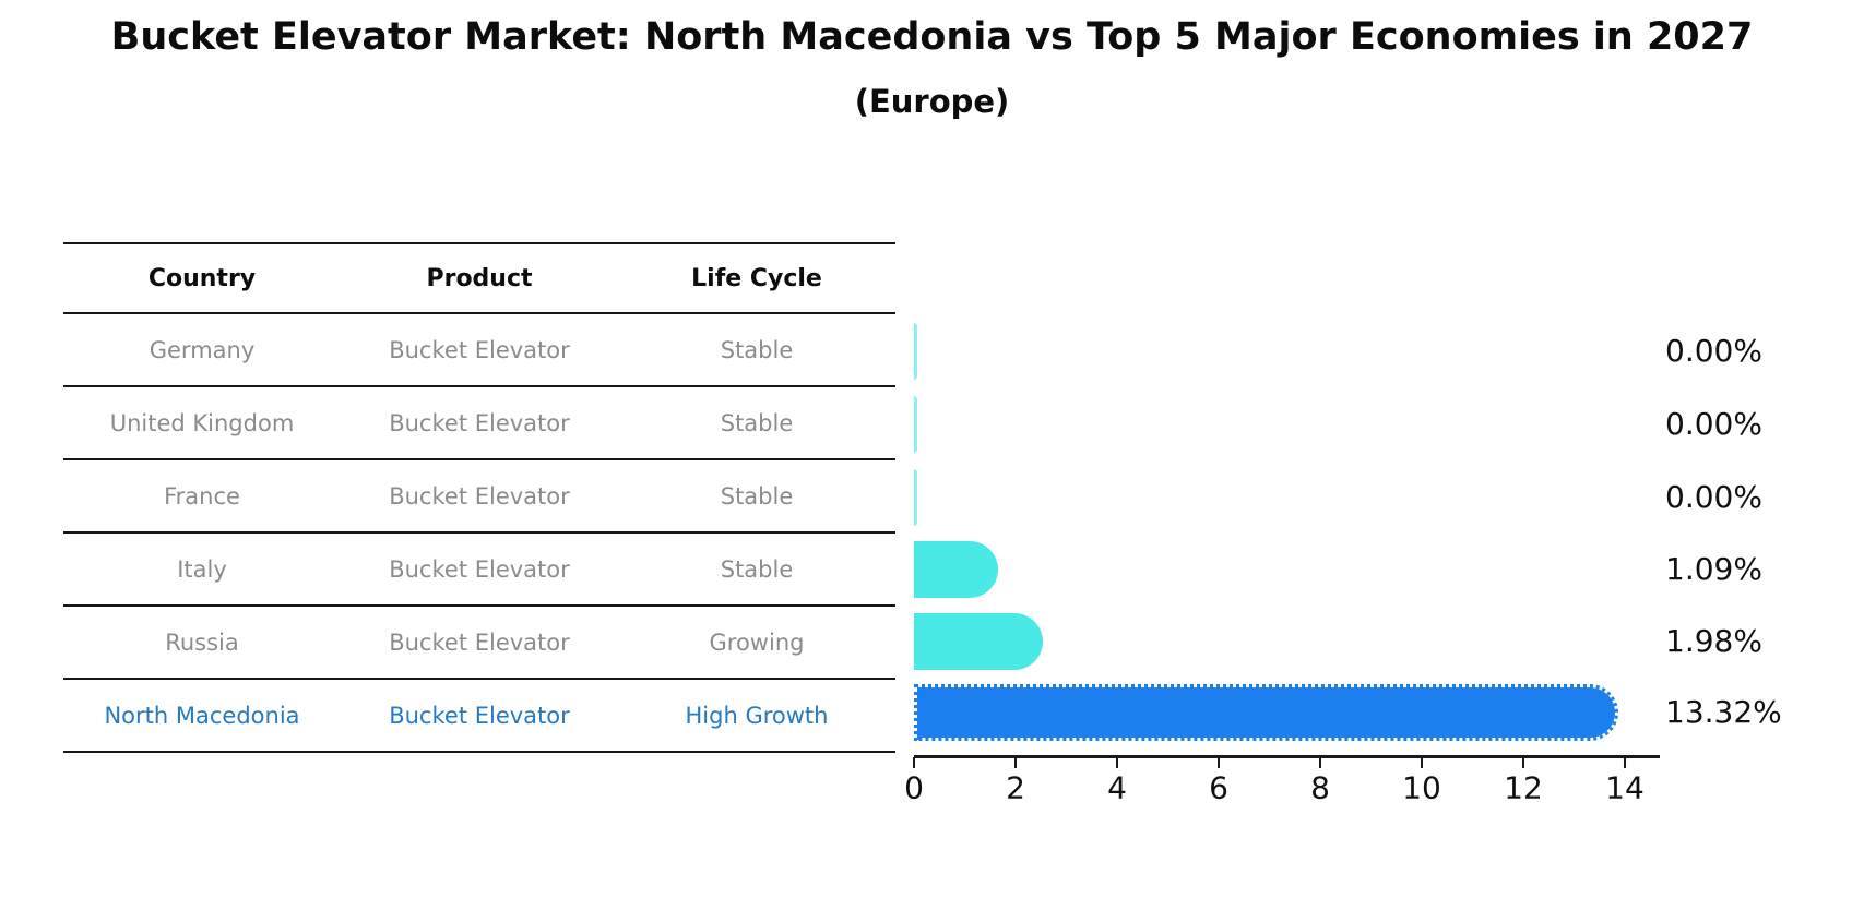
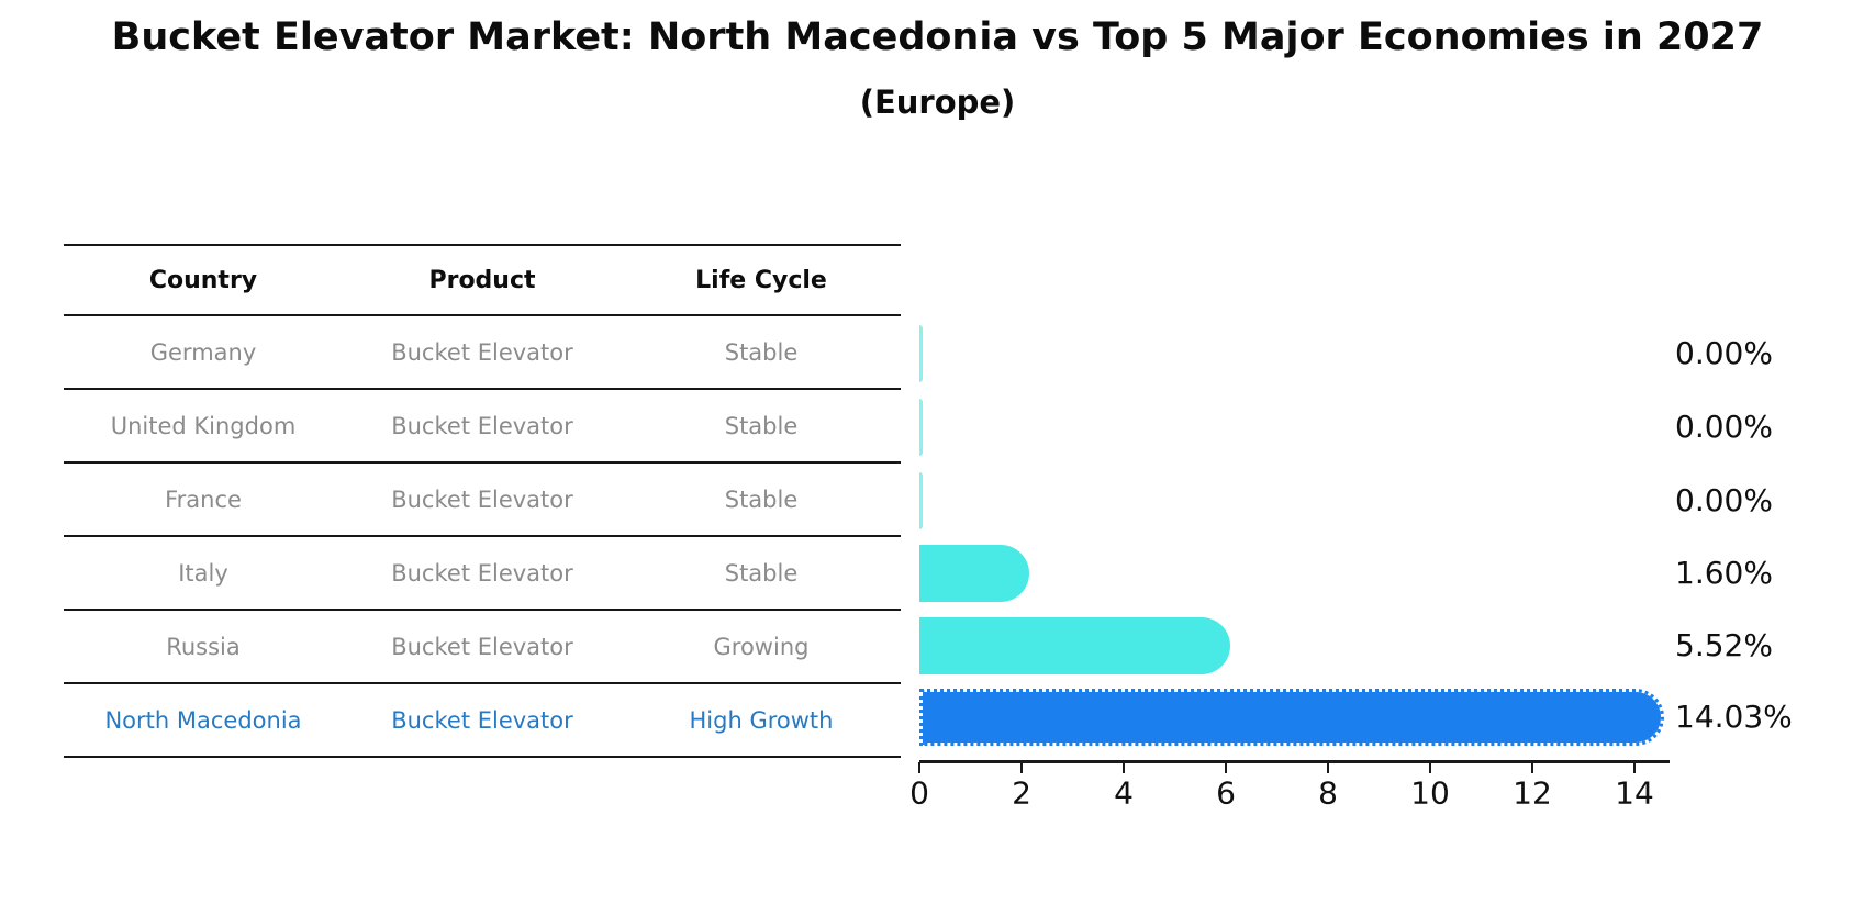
Italy: 1.09% -> 1.60%
Russia: 1.98% -> 5.52%
North Macedonia: 13.32% -> 14.03%
